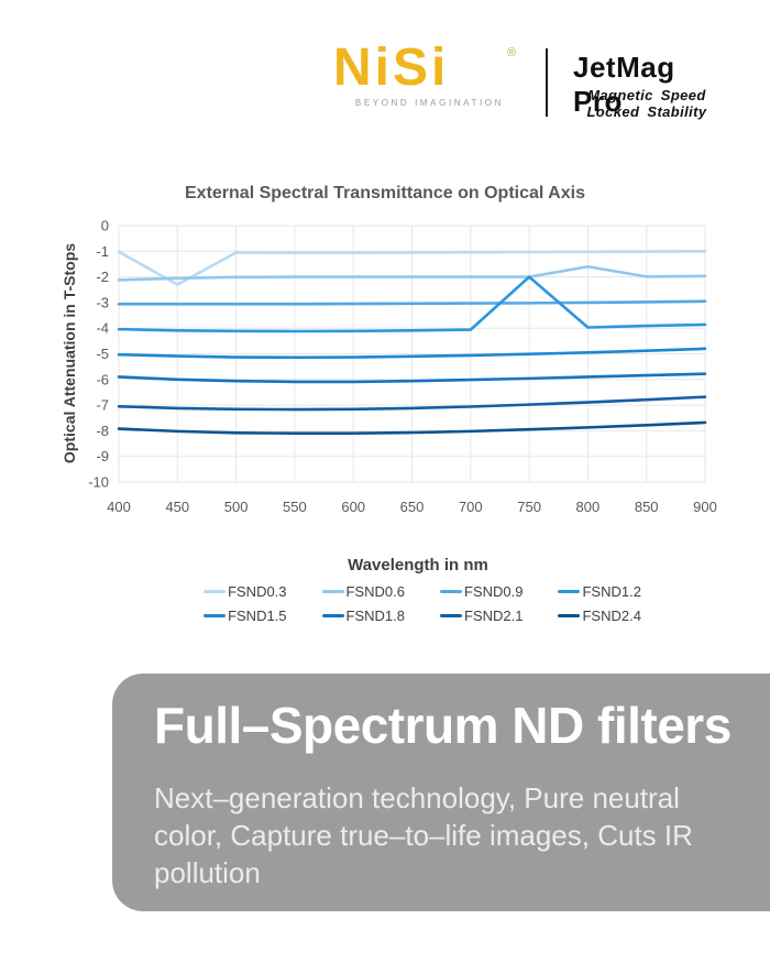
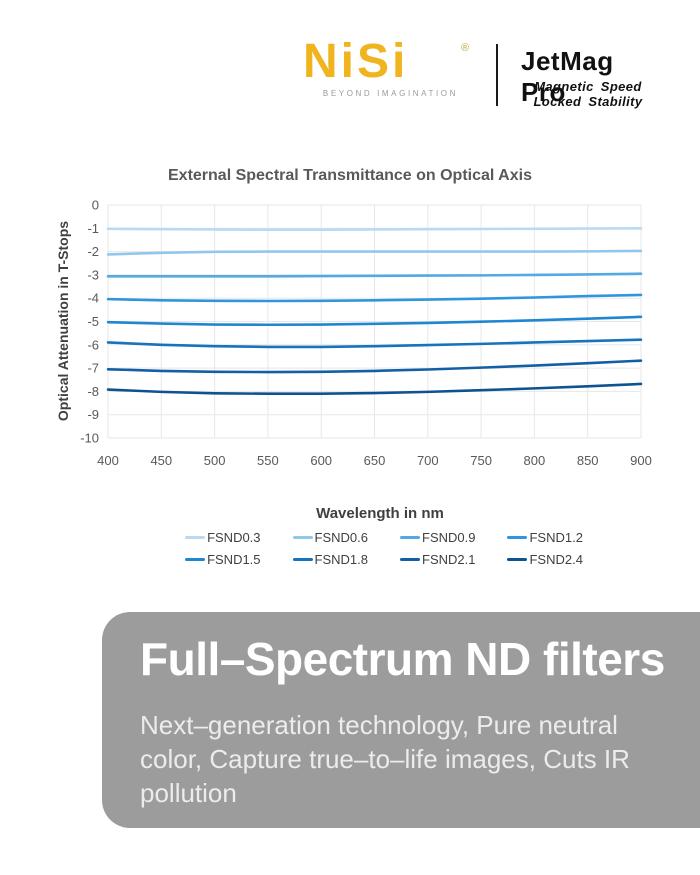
FSND0.3/450: -2.3 -> -1.0
FSND1.2/750: -2.0 -> -4.0
FSND0.6/800: -1.6 -> -2.0
